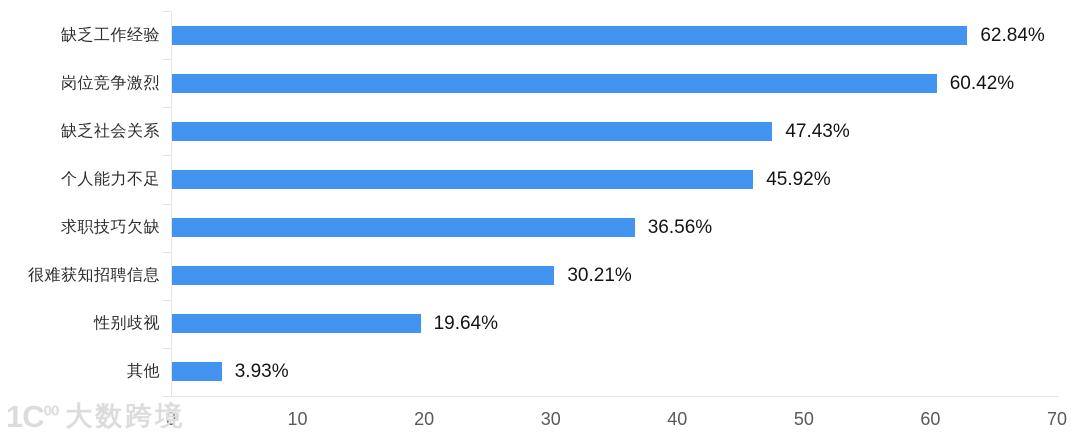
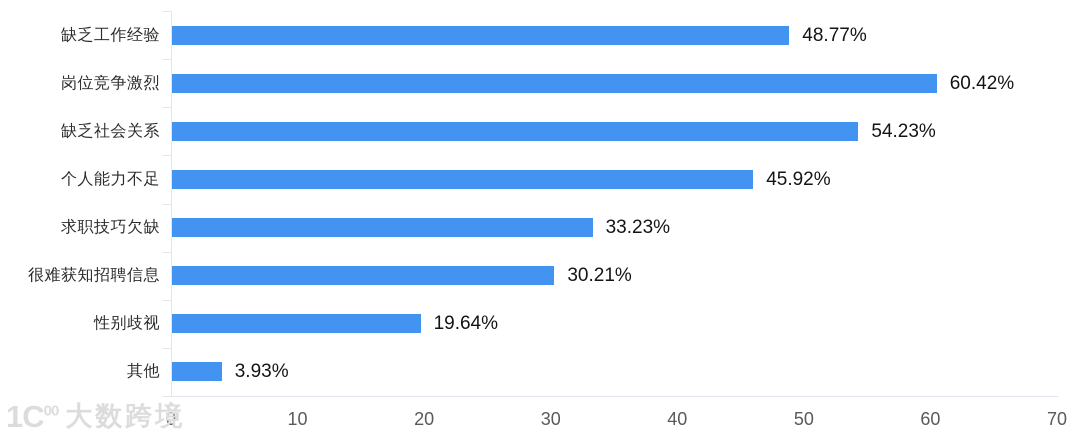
缺乏工作经验: 62.84% -> 48.77%
缺乏社会关系: 47.43% -> 54.23%
求职技巧欠缺: 36.56% -> 33.23%
